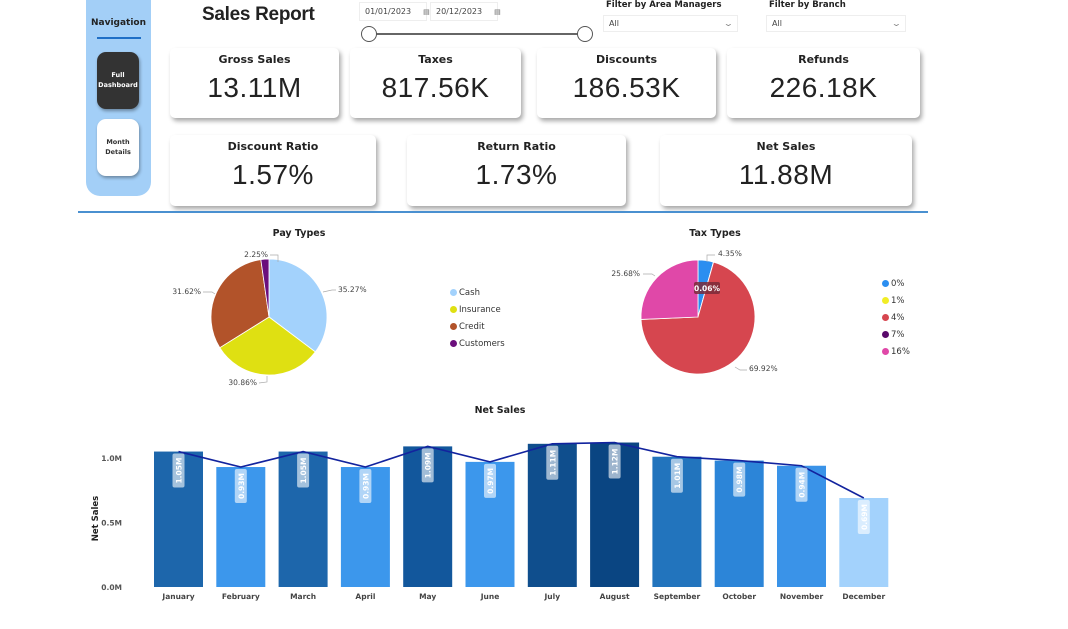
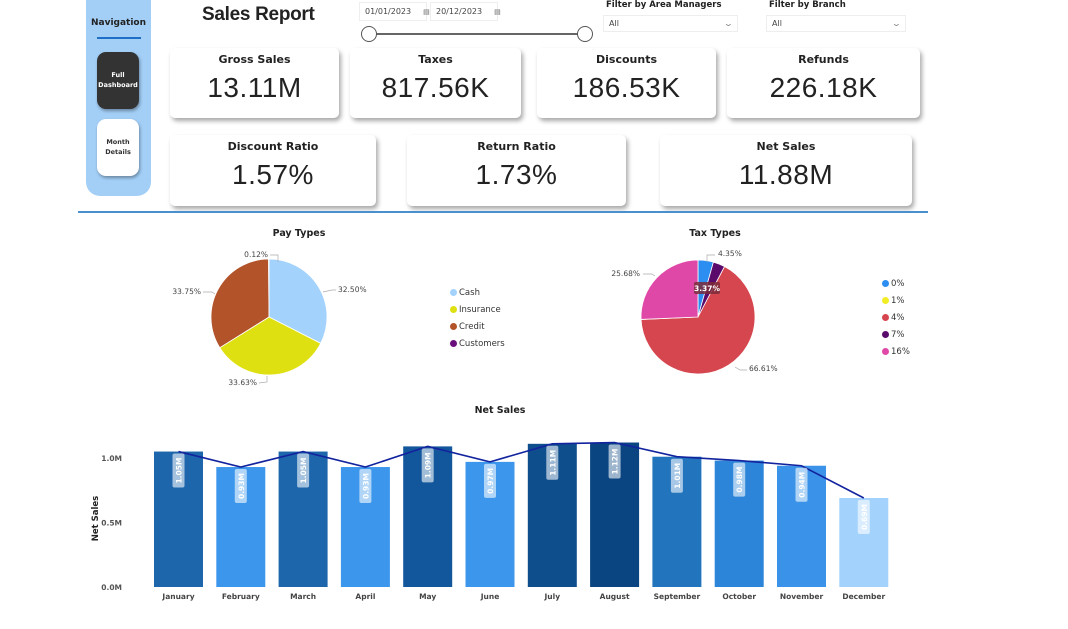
Pay Types/Cash: 35.27% -> 32.50%
Pay Types/Insurance: 30.86% -> 33.63%
Pay Types/Credit: 31.62% -> 33.75%
Pay Types/Customers: 2.25% -> 0.12%
Tax Types/4%: 69.92% -> 66.61%
Tax Types/7%: 0.06% -> 3.37%
